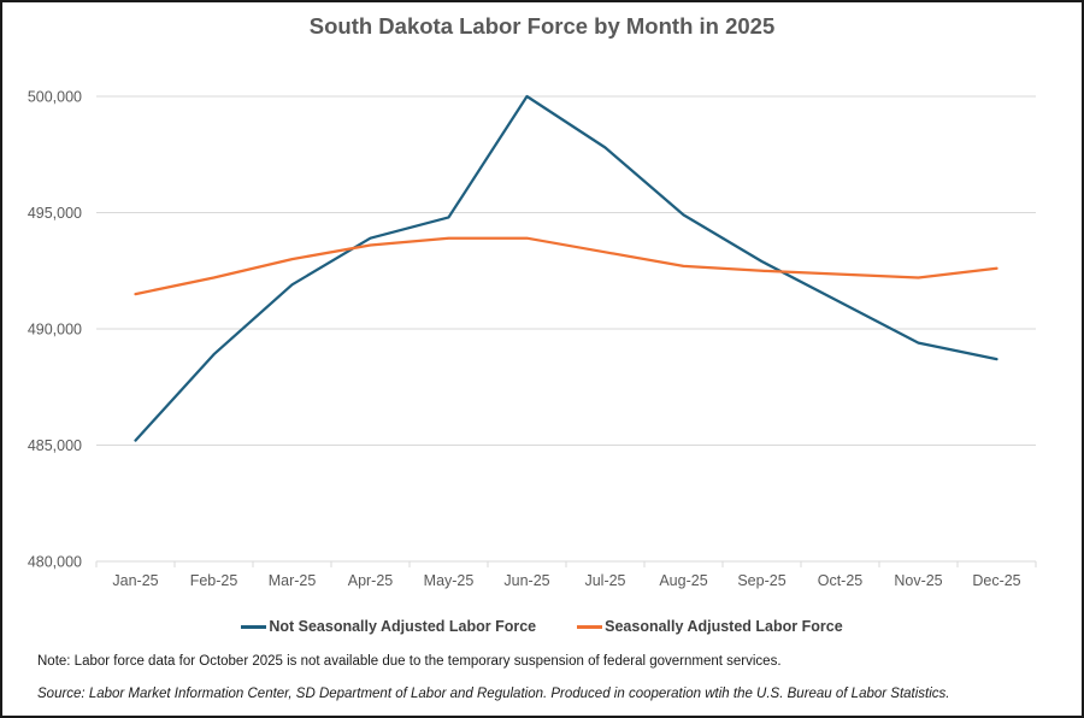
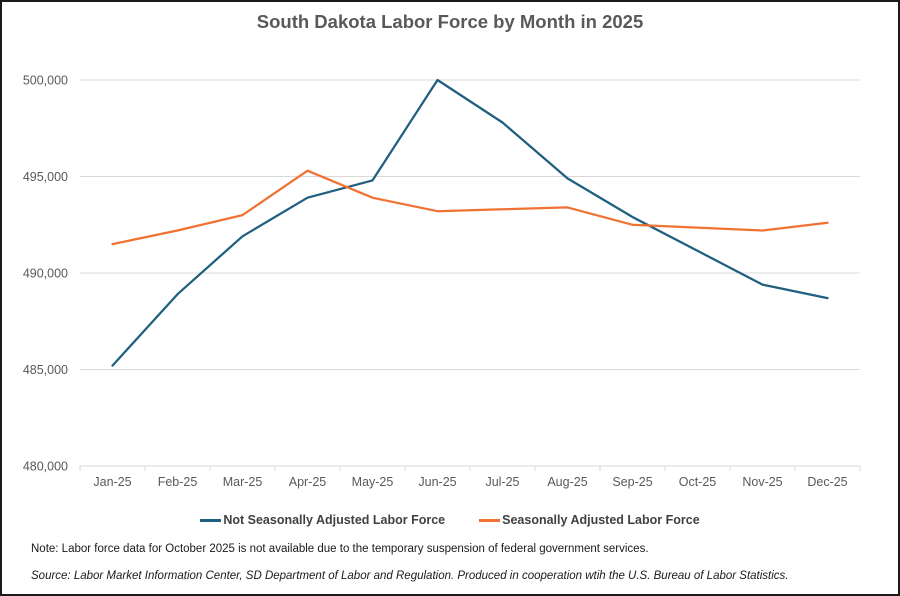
Seasonally Adjusted Labor Force/Apr-25: 493600 -> 495300
Seasonally Adjusted Labor Force/Jun-25: 493900 -> 493200
Seasonally Adjusted Labor Force/Aug-25: 492700 -> 493400
